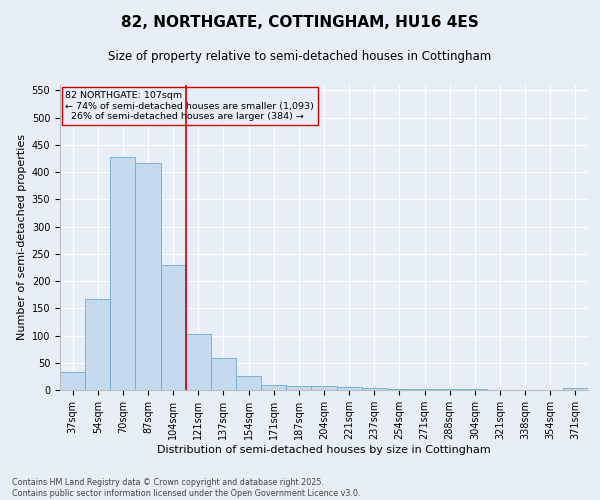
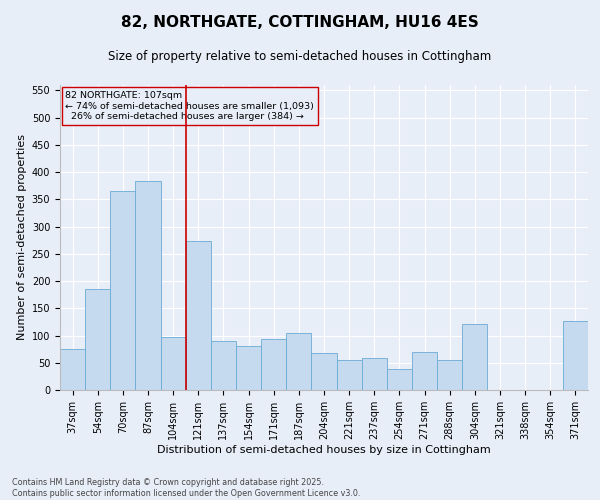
37sqm: 33 -> 76
54sqm: 168 -> 186
70sqm: 428 -> 366
87sqm: 417 -> 384
104sqm: 230 -> 98
121sqm: 102 -> 274
137sqm: 59 -> 90
154sqm: 25 -> 80
171sqm: 10 -> 94
187sqm: 8 -> 104
204sqm: 8 -> 68
221sqm: 5 -> 56
237sqm: 3 -> 58
254sqm: 2 -> 38
271sqm: 1 -> 70
288sqm: 1 -> 56
304sqm: 1 -> 122
371sqm: 4 -> 126
